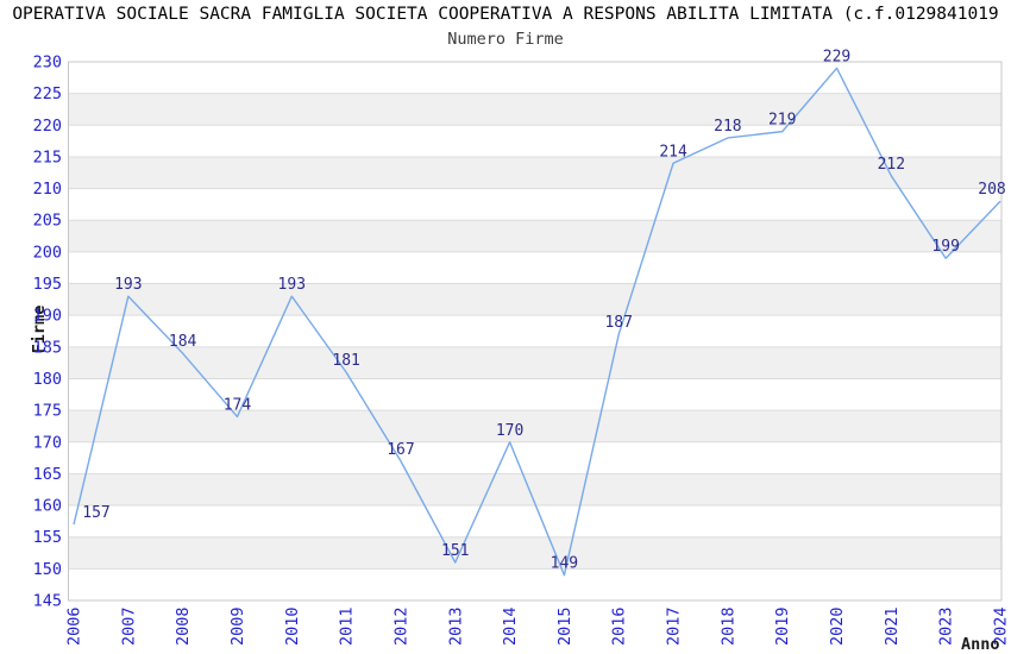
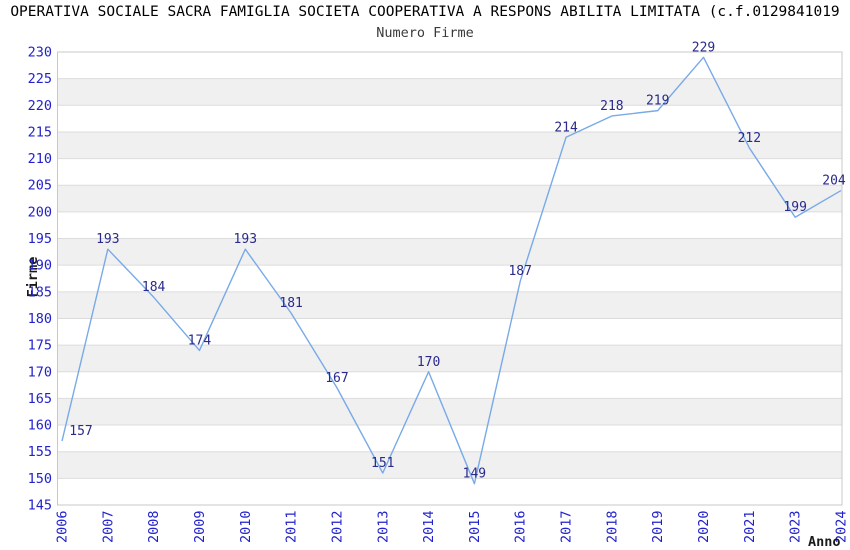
2024: 208 -> 204
